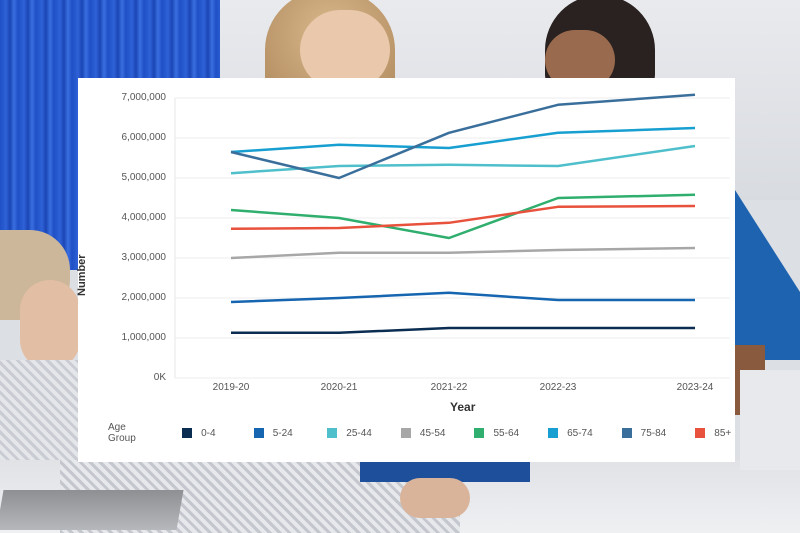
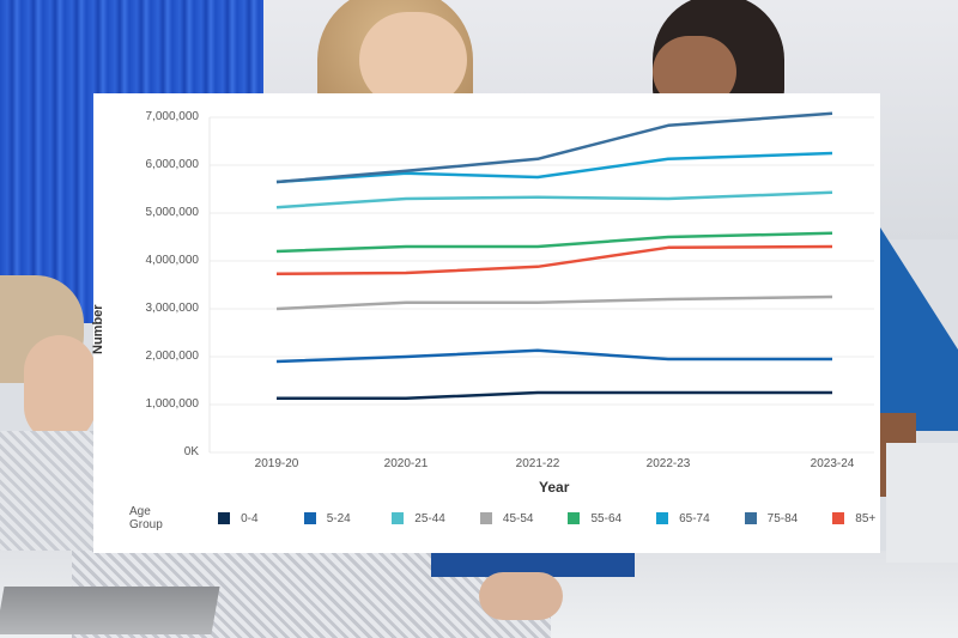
55-64/2020-21: 4000000 -> 4300000
75-84/2020-21: 5000000 -> 5900000
55-64/2021-22: 3500000 -> 4300000
25-44/2023-24: 5800000 -> 5400000
